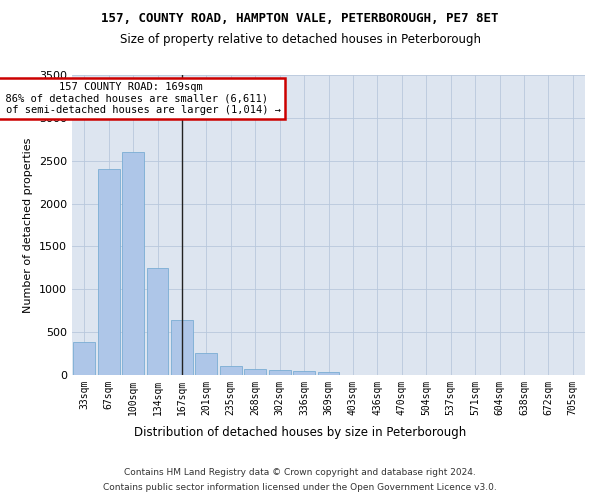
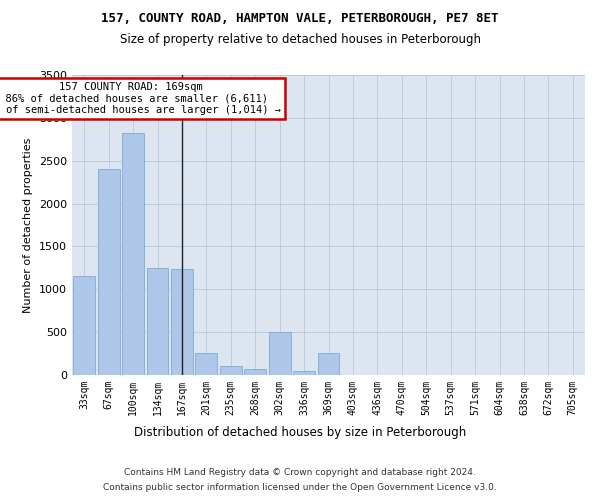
33sqm: 390 -> 1160
100sqm: 2600 -> 2820
167sqm: 640 -> 1240
302sqm: 60 -> 500
369sqm: 30 -> 260
